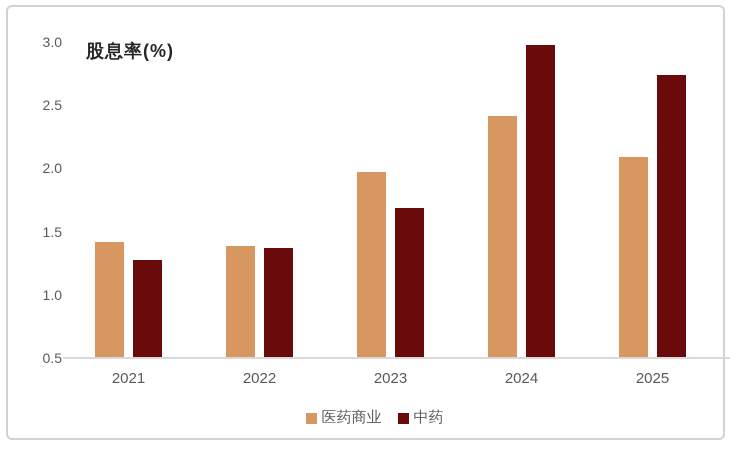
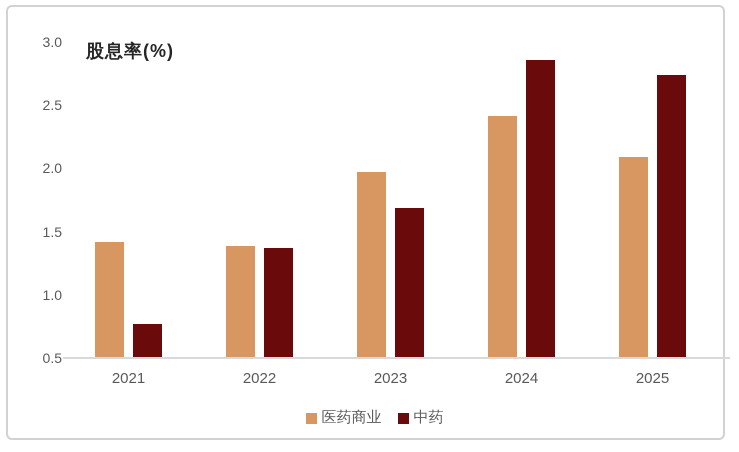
中药/2021: 1.27 -> 0.76
中药/2024: 2.97 -> 2.85
